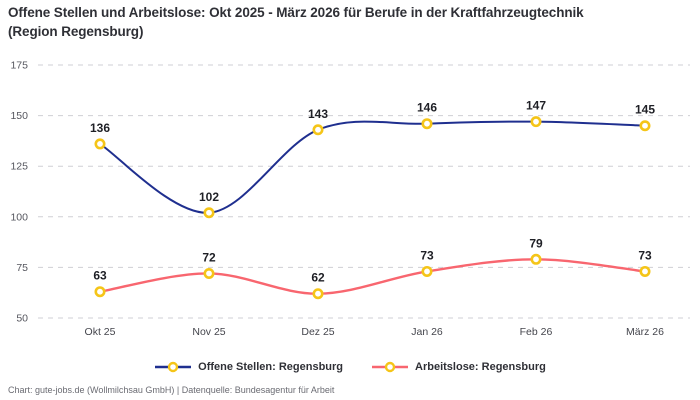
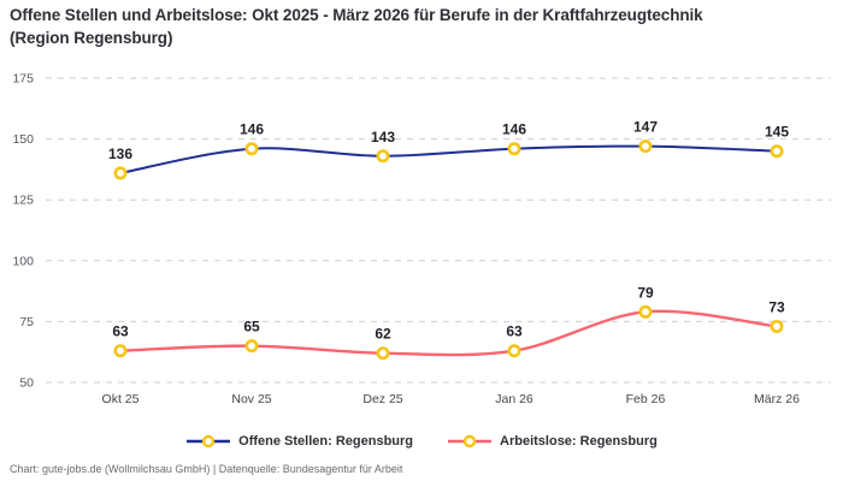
Offene Stellen: Regensburg/Nov 25: 102 -> 146
Arbeitslose: Regensburg/Nov 25: 72 -> 65
Arbeitslose: Regensburg/Jan 26: 73 -> 63
